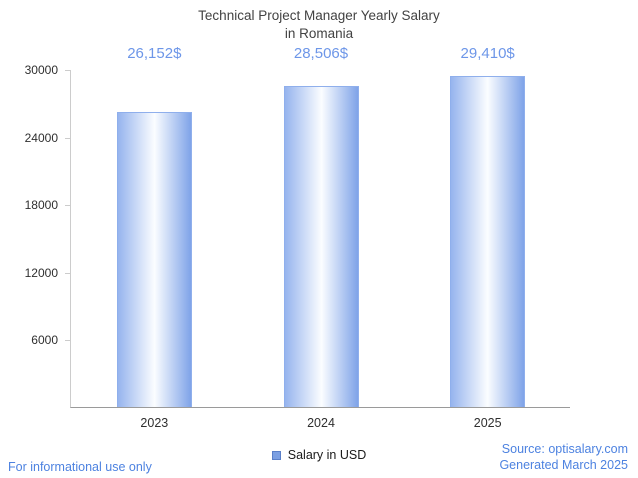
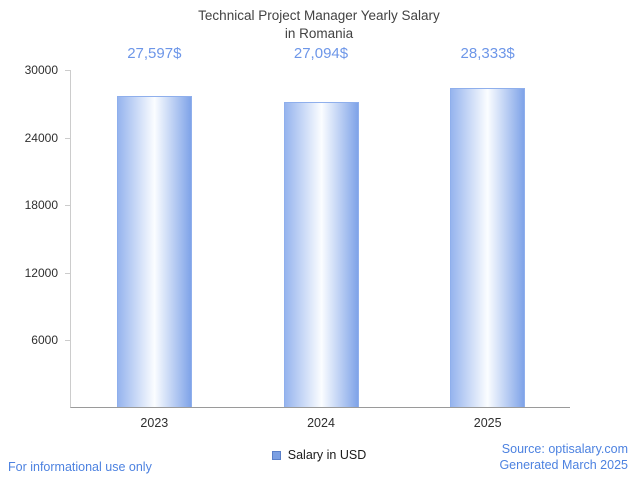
2023: 26,152 -> 27,597
2024: 28,506 -> 27,094
2025: 29,410 -> 28,333
